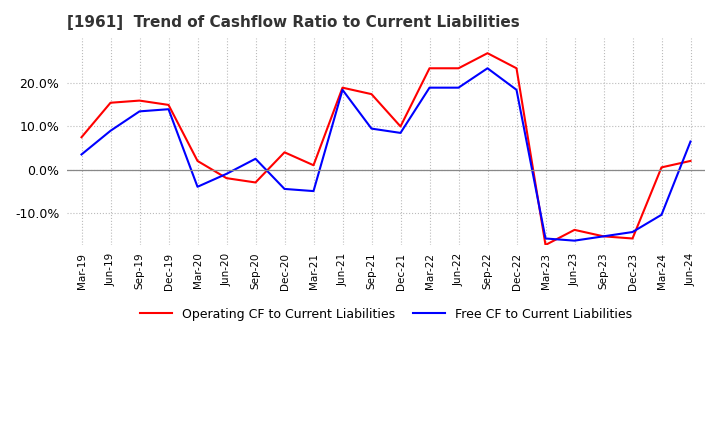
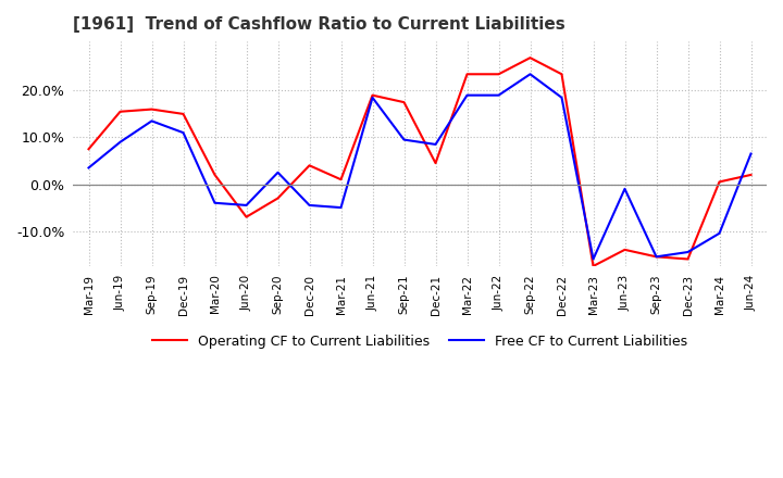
Free CF to Current Liabilities/Dec-19: 14.0% -> 11.0%
Operating CF to Current Liabilities/Jun-20: -2.0% -> -7.0%
Free CF to Current Liabilities/Jun-20: -1.0% -> -4.5%
Operating CF to Current Liabilities/Dec-21: 10.0% -> 4.5%
Free CF to Current Liabilities/Jun-23: -16.5% -> -1.0%
